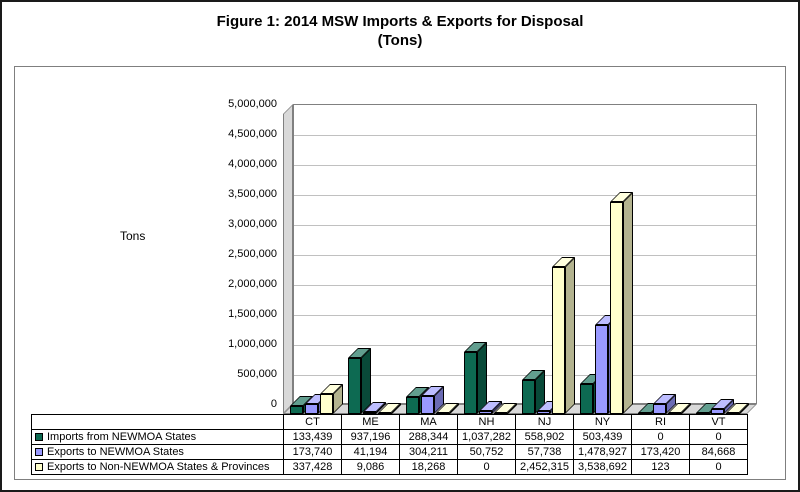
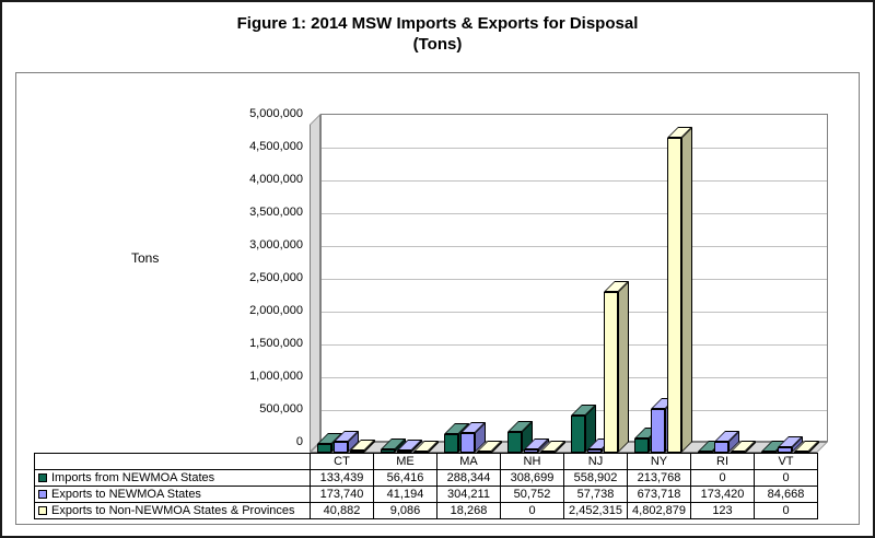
Exports to Non-NEWMOA States & Provinces/CT: 337,428 -> 40,882
Imports from NEWMOA States/ME: 937,196 -> 56,416
Imports from NEWMOA States/NH: 1,037,282 -> 308,699
Imports from NEWMOA States/NY: 503,439 -> 213,768
Exports to NEWMOA States/NY: 1,478,927 -> 673,718
Exports to Non-NEWMOA States & Provinces/NY: 3,538,692 -> 4,802,879
